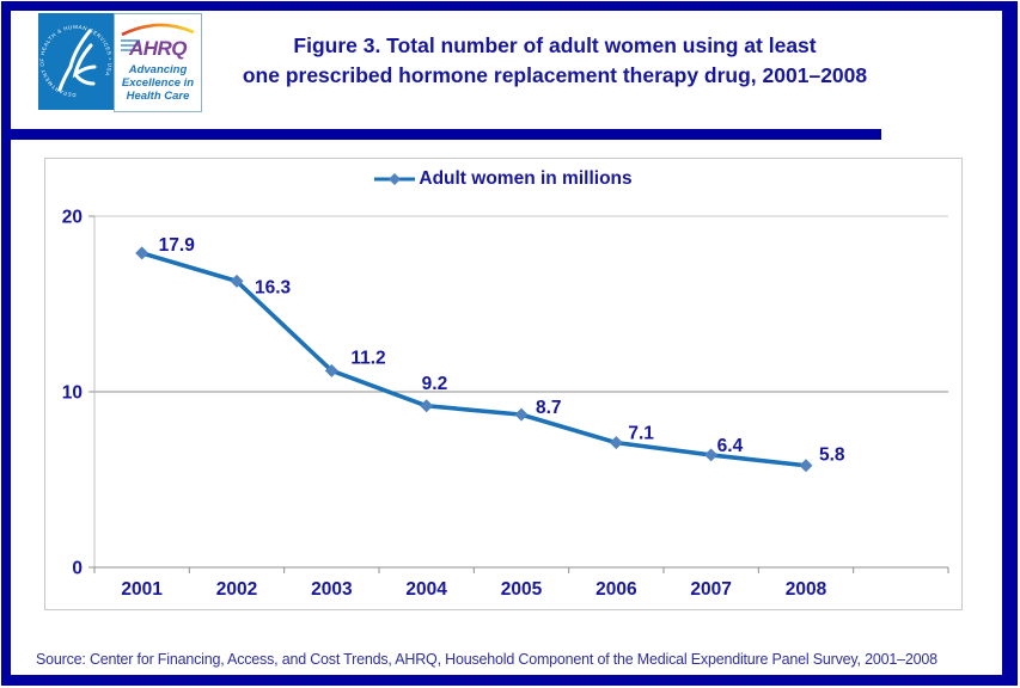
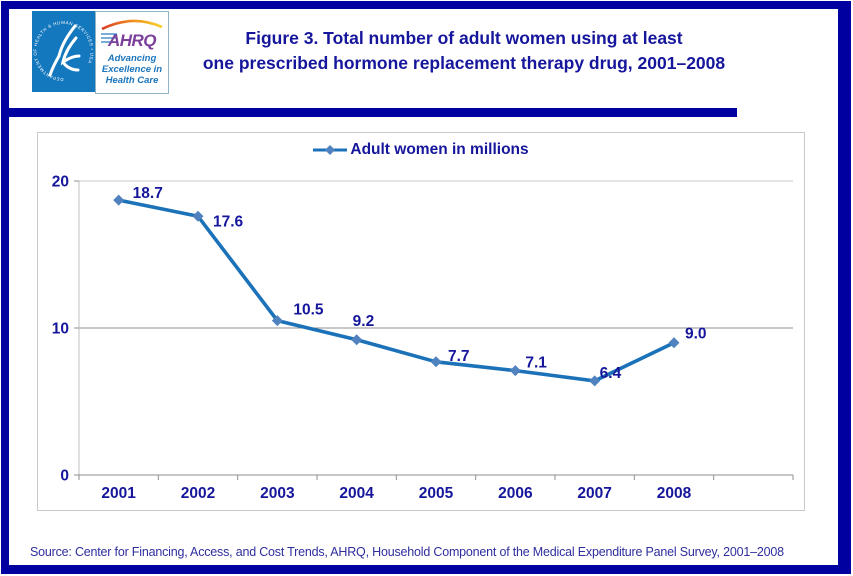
2001: 17.9 -> 18.7
2002: 16.3 -> 17.6
2003: 11.2 -> 10.5
2005: 8.7 -> 7.7
2008: 5.8 -> 9.0
